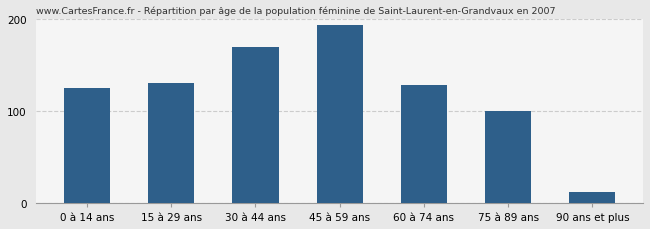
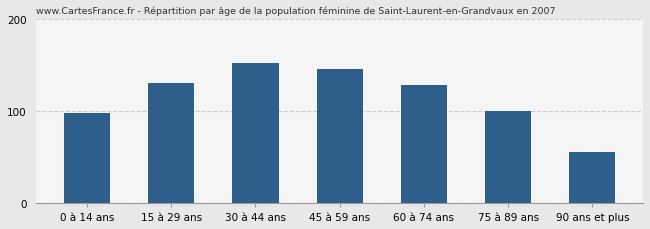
0 à 14 ans: 125 -> 98
30 à 44 ans: 170 -> 152
45 à 59 ans: 193 -> 146
90 ans et plus: 12 -> 56
